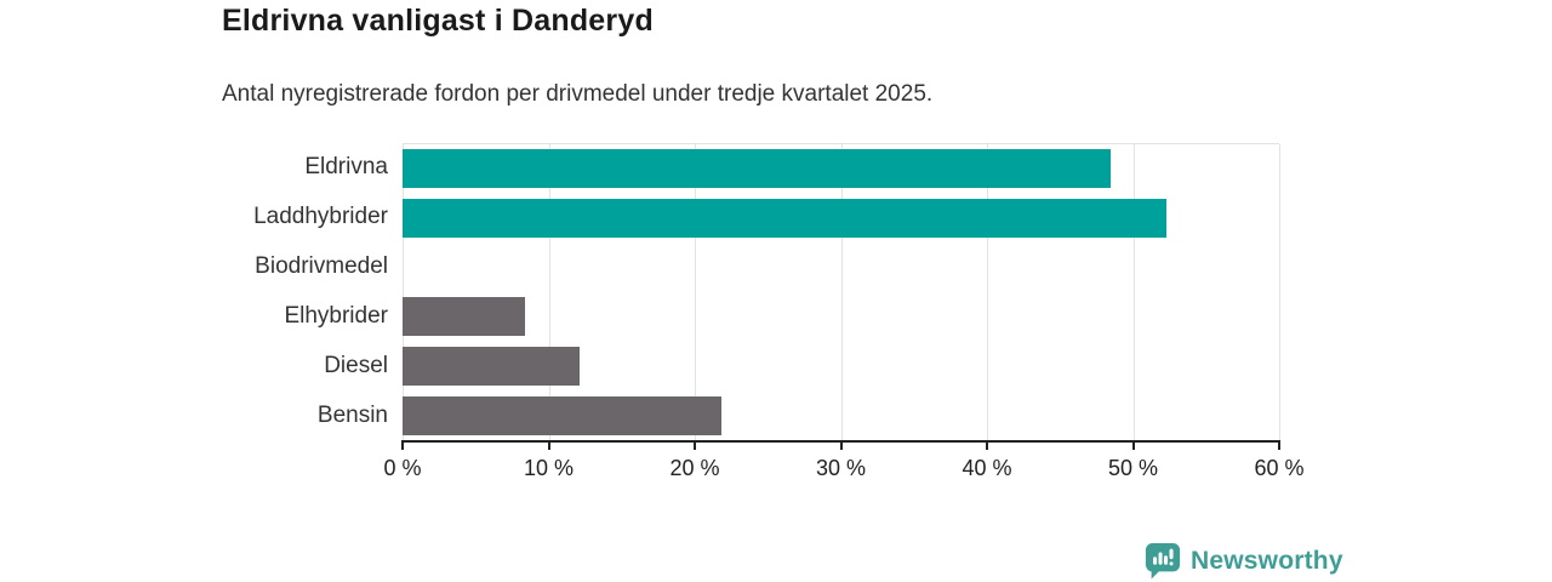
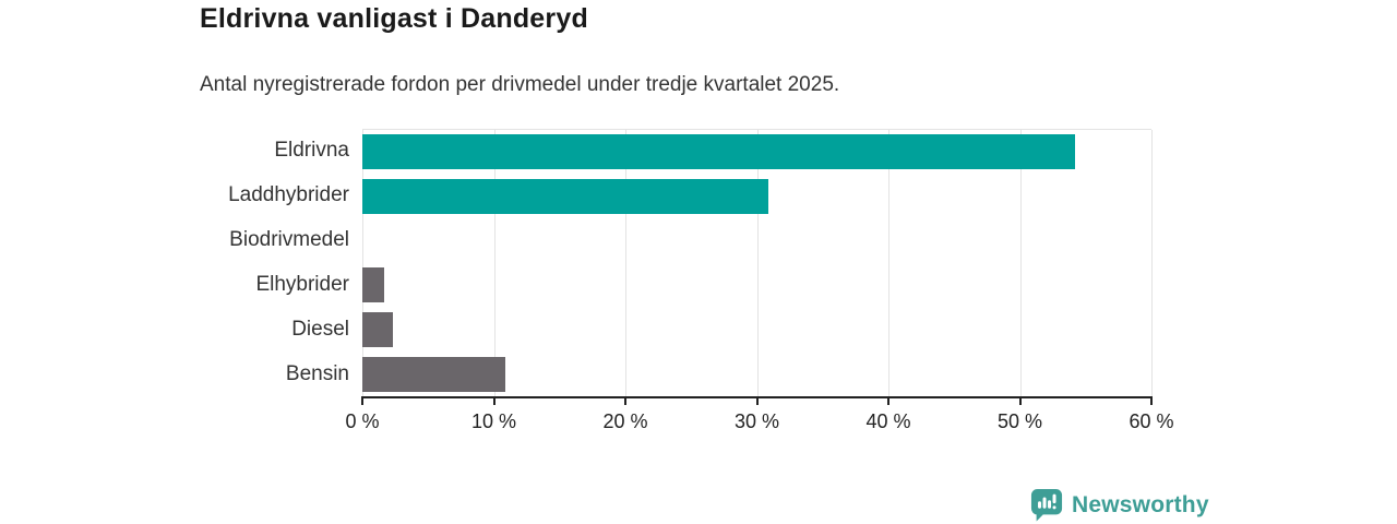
Eldrivna: 48.5% -> 54.2%
Laddhybrider: 52.3% -> 30.9%
Elhybrider: 8.4% -> 1.7%
Diesel: 12.1% -> 2.3%
Bensin: 21.8% -> 10.9%
